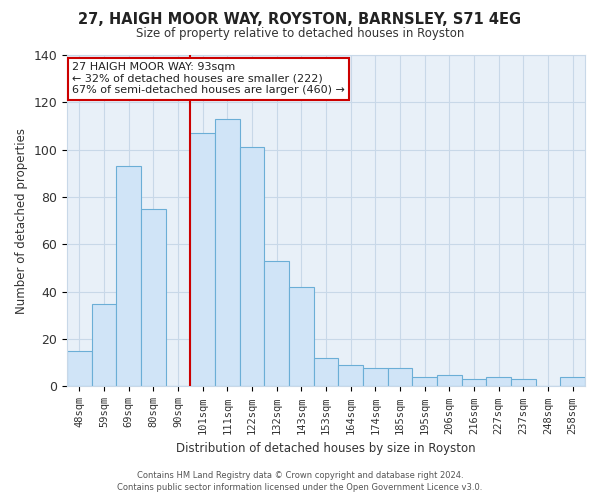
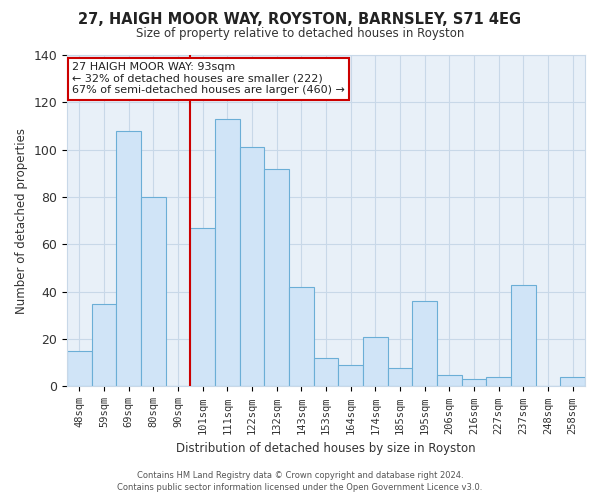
69sqm: 93 -> 108
80sqm: 75 -> 80
101sqm: 107 -> 67
132sqm: 53 -> 92
174sqm: 8 -> 21
195sqm: 4 -> 36
237sqm: 3 -> 43
